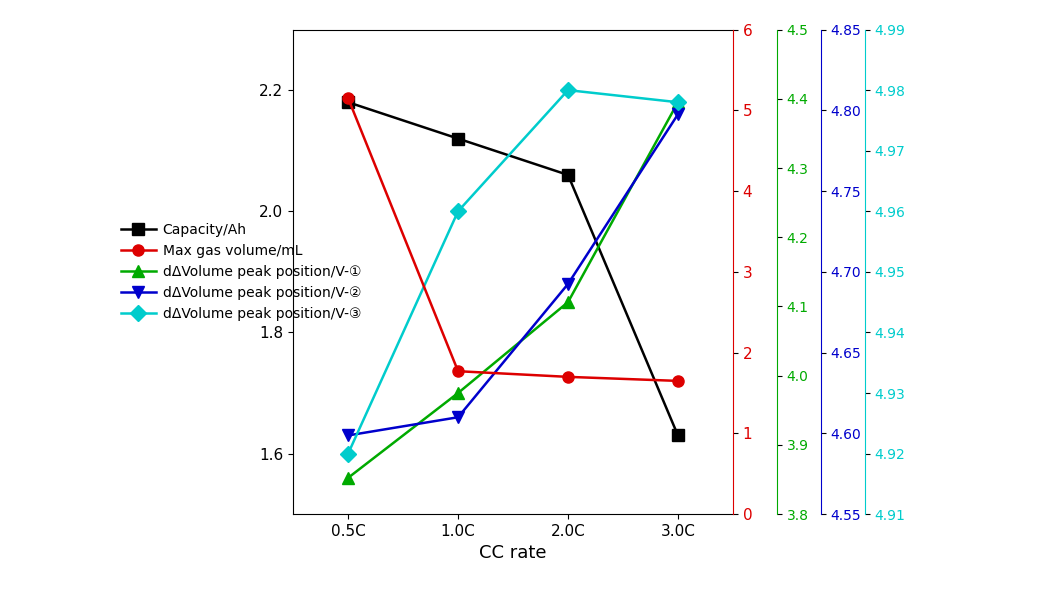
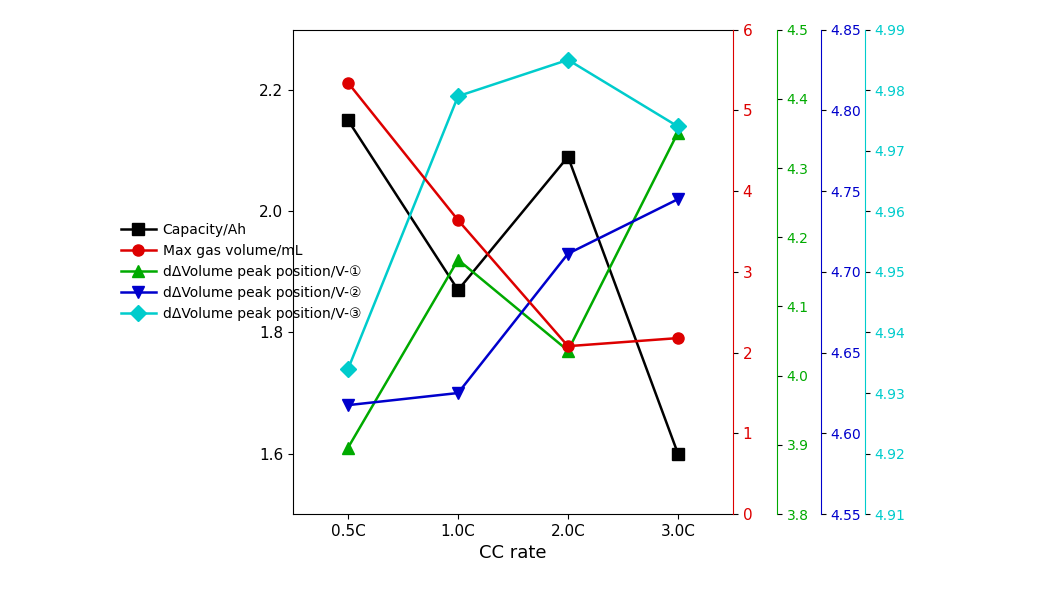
Capacity/Ah/0.5C: 2.18 -> 2.15
Max gas volume/mL/0.5C: 5.15 -> 5.34
dΔVolume peak position/V-①/0.5C: 1.56 -> 1.61
dΔVolume peak position/V-②/0.5C: 1.63 -> 1.68
dΔVolume peak position/V-③/0.5C: 1.60 -> 1.74
Capacity/Ah/1.0C: 2.12 -> 1.87
Max gas volume/mL/1.0C: 1.77 -> 3.64
dΔVolume peak position/V-①/1.0C: 1.70 -> 1.92
dΔVolume peak position/V-②/1.0C: 1.66 -> 1.70
dΔVolume peak position/V-③/1.0C: 2.00 -> 2.19
Capacity/Ah/2.0C: 2.06 -> 2.09
Max gas volume/mL/2.0C: 1.70 -> 2.08
dΔVolume peak position/V-①/2.0C: 1.85 -> 1.77
dΔVolume peak position/V-②/2.0C: 1.88 -> 1.93
dΔVolume peak position/V-③/2.0C: 2.20 -> 2.25
Capacity/Ah/3.0C: 1.63 -> 1.60
Max gas volume/mL/3.0C: 1.65 -> 2.18
dΔVolume peak position/V-①/3.0C: 2.18 -> 2.13
dΔVolume peak position/V-②/3.0C: 2.16 -> 2.02
dΔVolume peak position/V-③/3.0C: 2.18 -> 2.14
